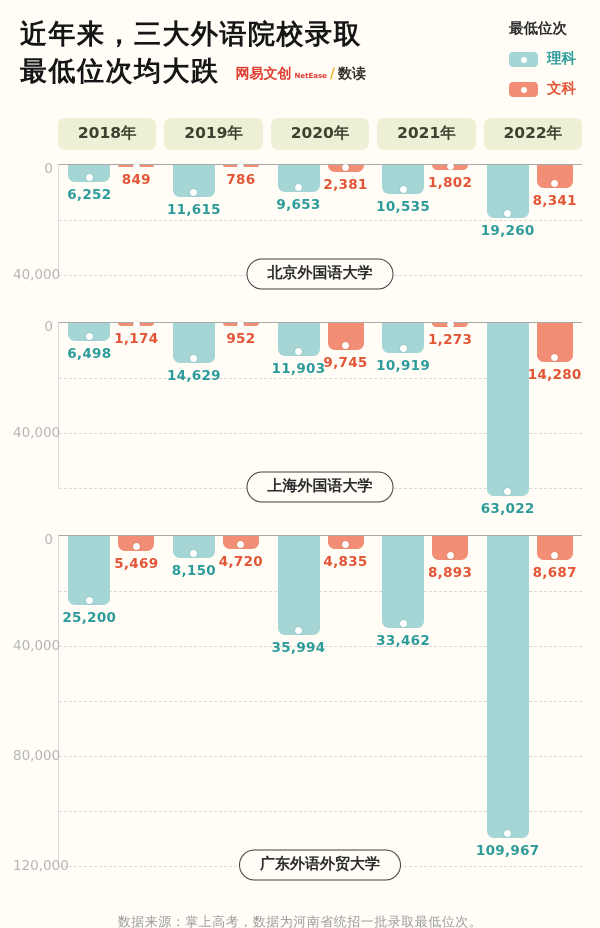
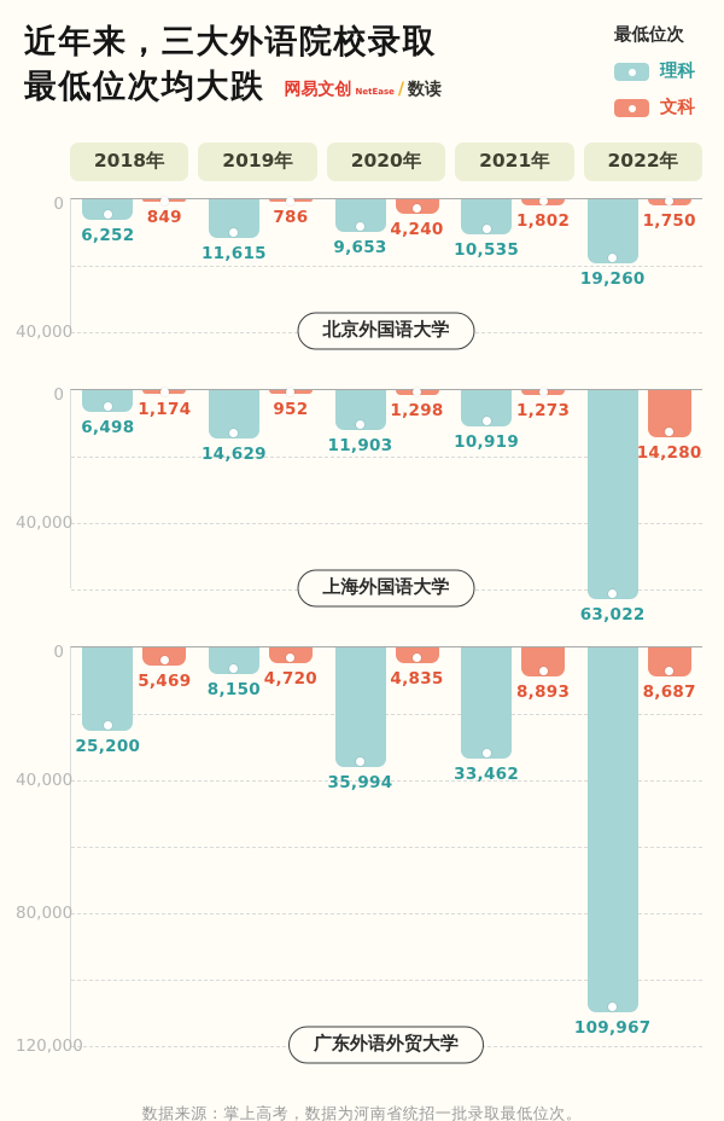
北京外国语大学/文科/2020年: 2,381 -> 4,240
北京外国语大学/文科/2022年: 8,341 -> 1,750
上海外国语大学/文科/2020年: 9,745 -> 1,298
